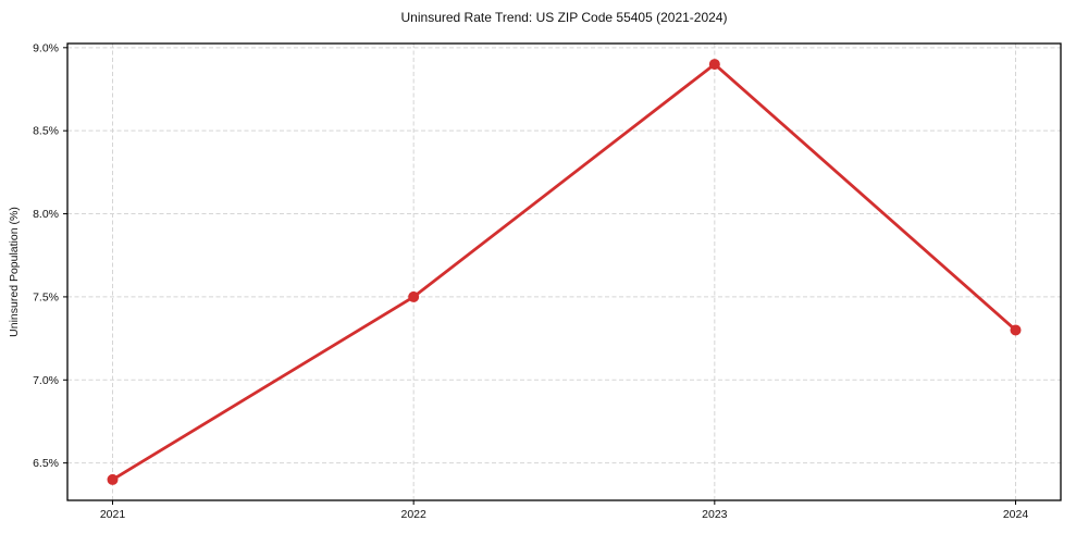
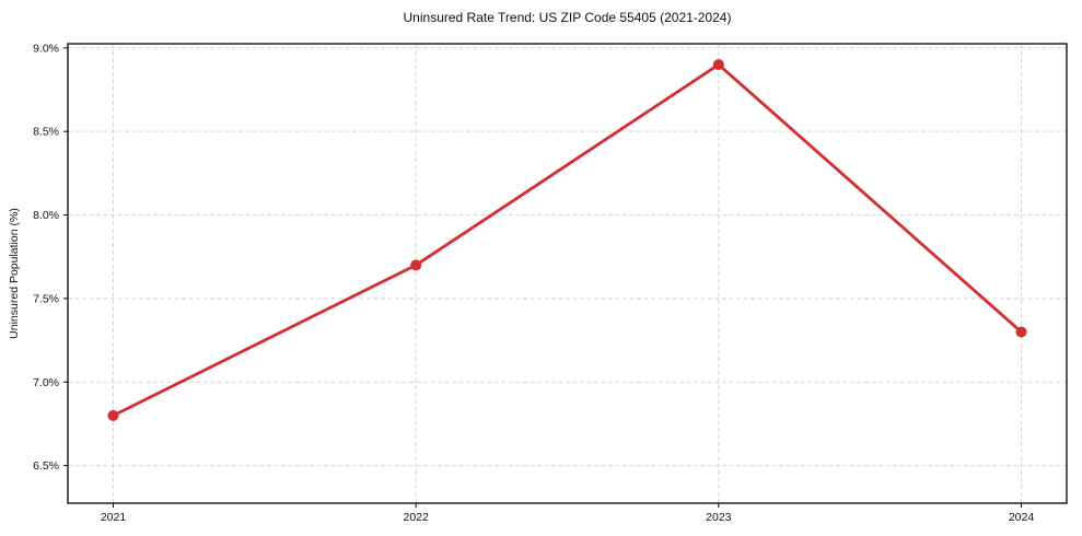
2021: 6.4% -> 6.8%
2022: 7.5% -> 7.7%
